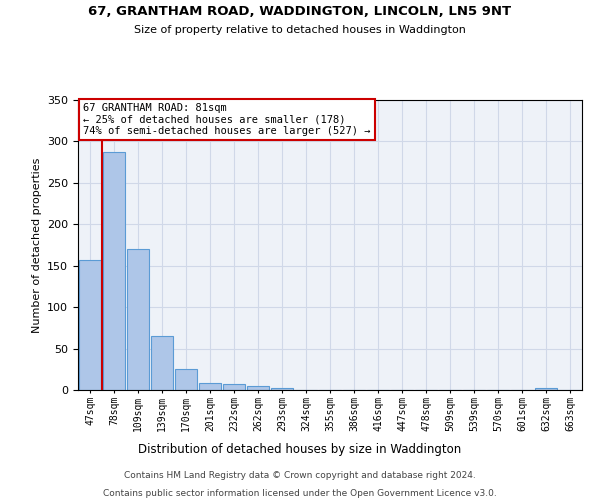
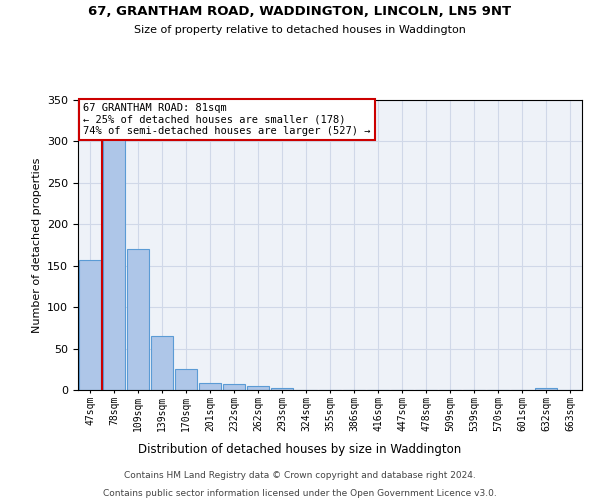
78sqm: 287 -> 302
